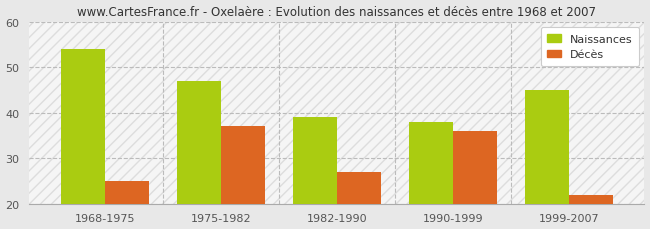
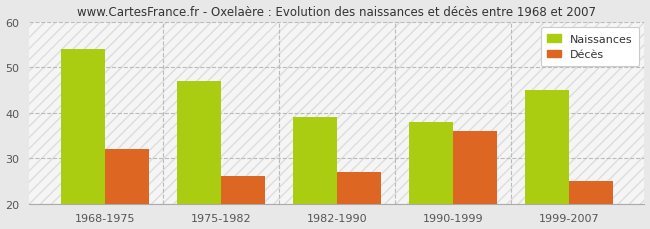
Décès/1968-1975: 25 -> 32
Décès/1975-1982: 37 -> 26
Décès/1999-2007: 22 -> 25
